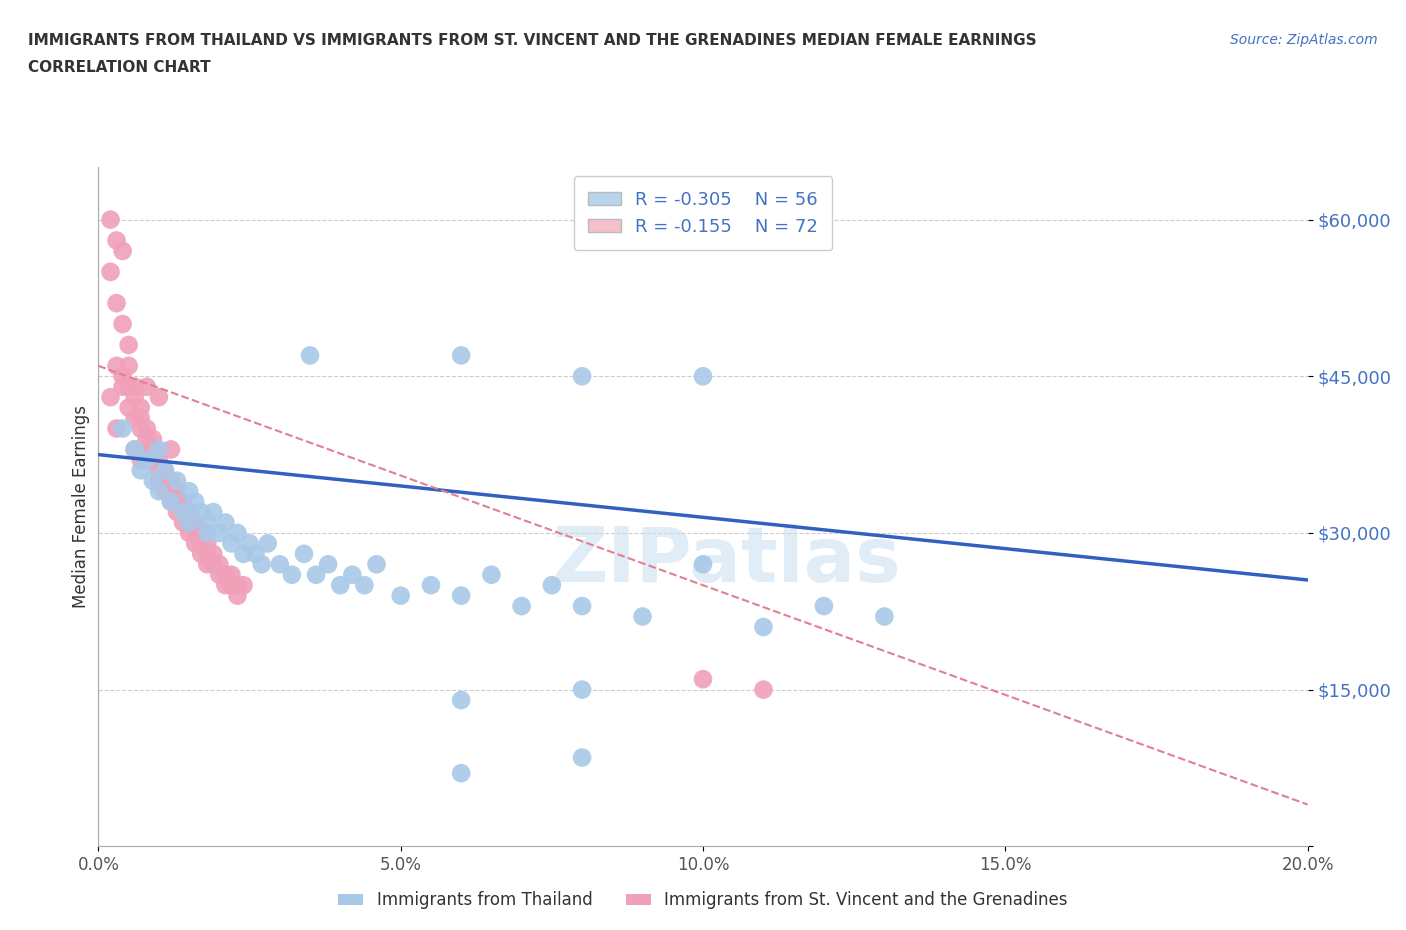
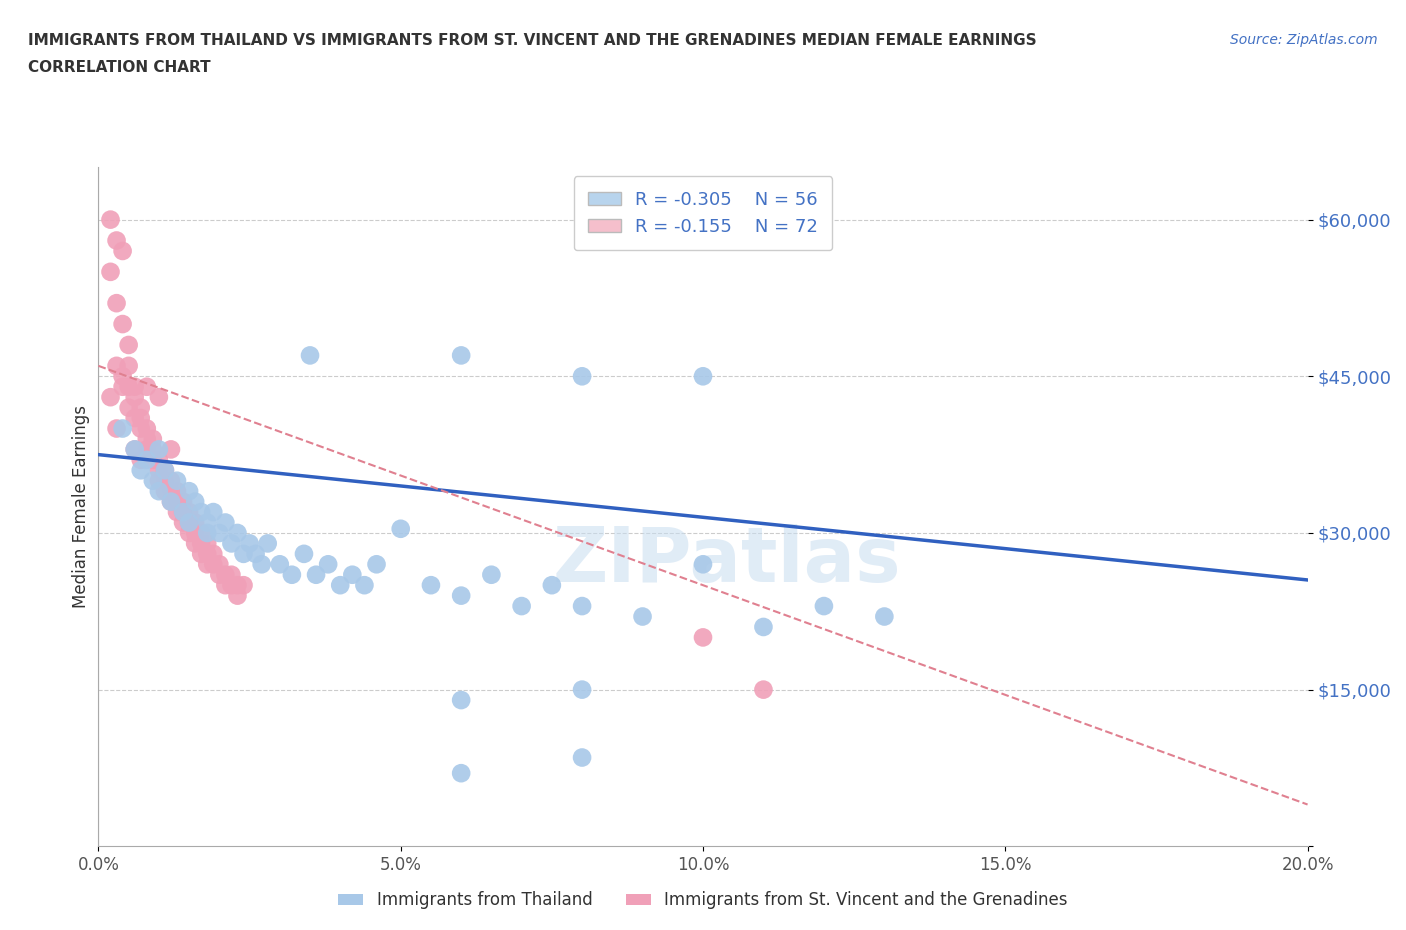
Immigrants from Thailand/5.0%: $24,000 -> $30,400
Immigrants from St. Vincent and the Grenadines/10.0%: $16,000 -> $20,000
